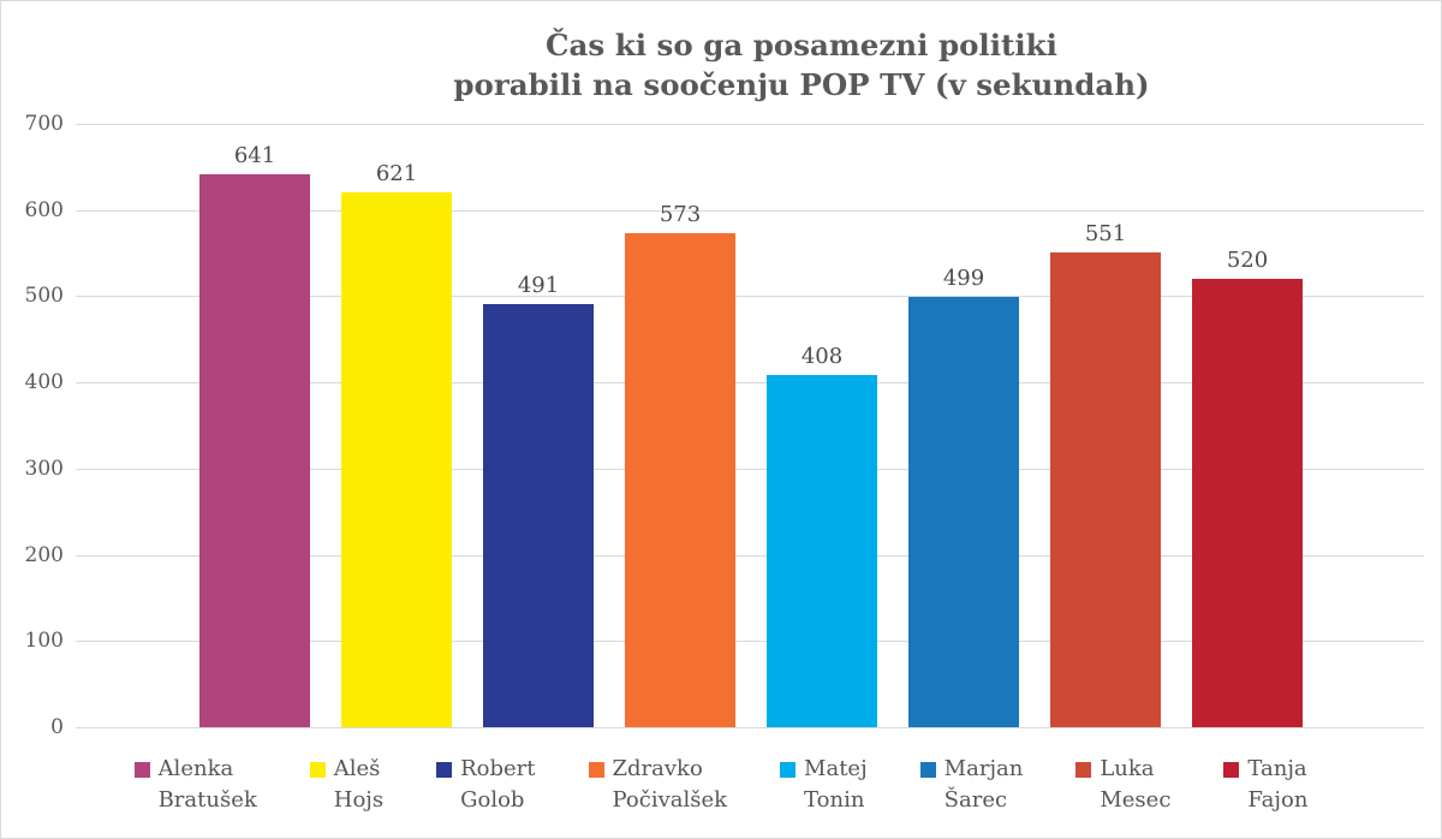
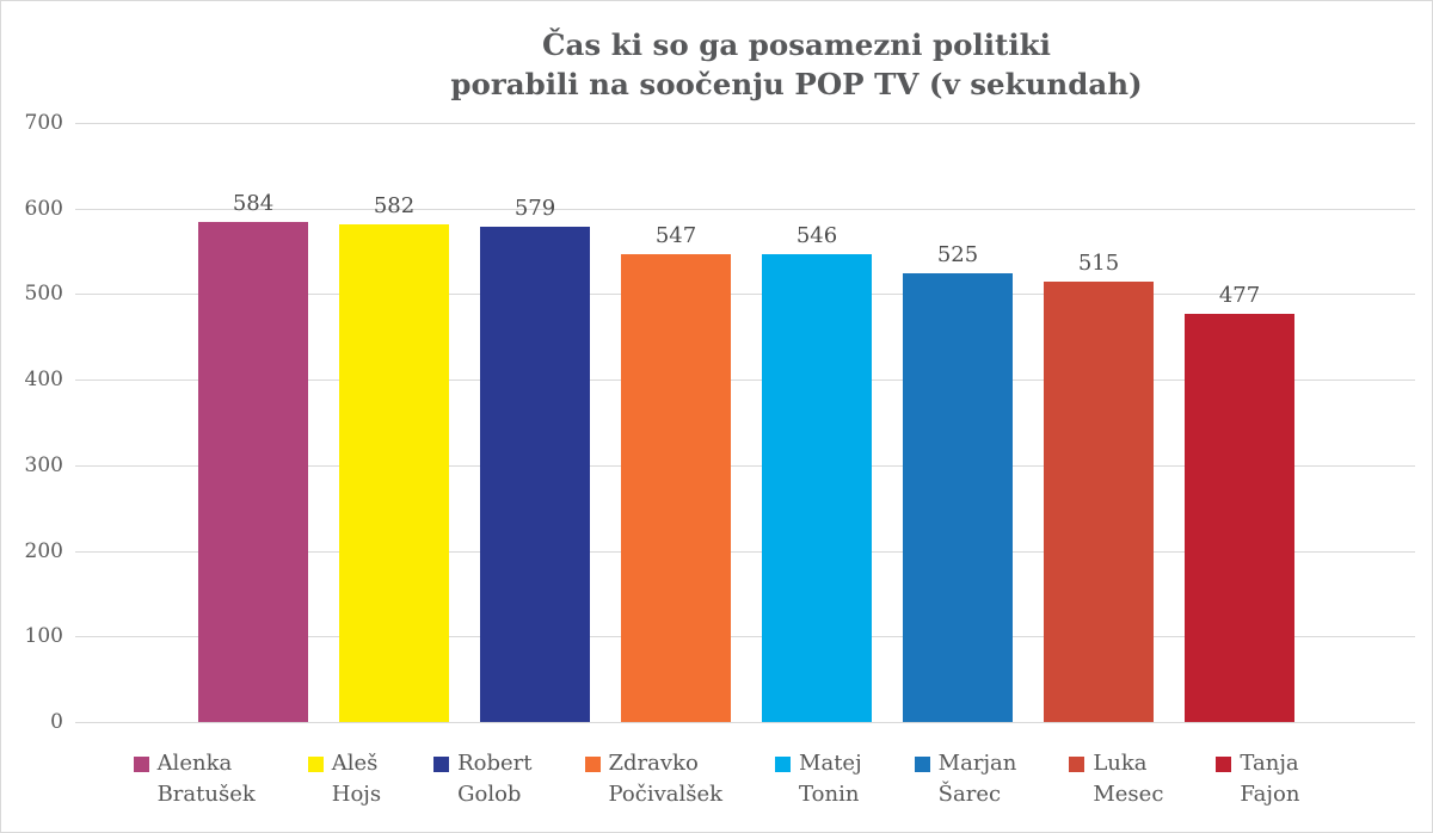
Alenka Bratušek: 641 -> 584
Aleš Hojs: 621 -> 582
Robert Golob: 491 -> 579
Zdravko Počivalšek: 573 -> 547
Matej Tonin: 408 -> 546
Marjan Šarec: 499 -> 525
Luka Mesec: 551 -> 515
Tanja Fajon: 520 -> 477
